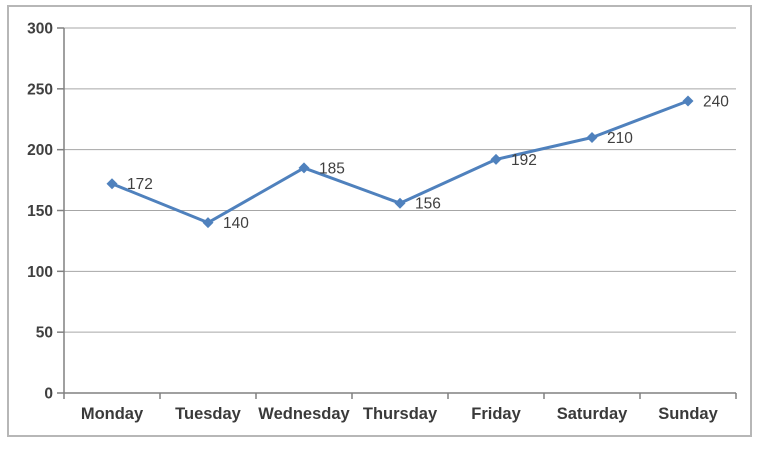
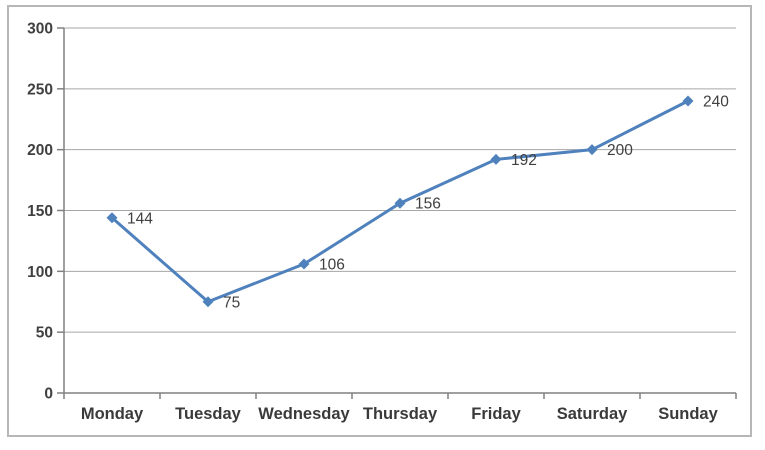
Monday: 172 -> 144
Tuesday: 140 -> 75
Wednesday: 185 -> 106
Saturday: 210 -> 200
